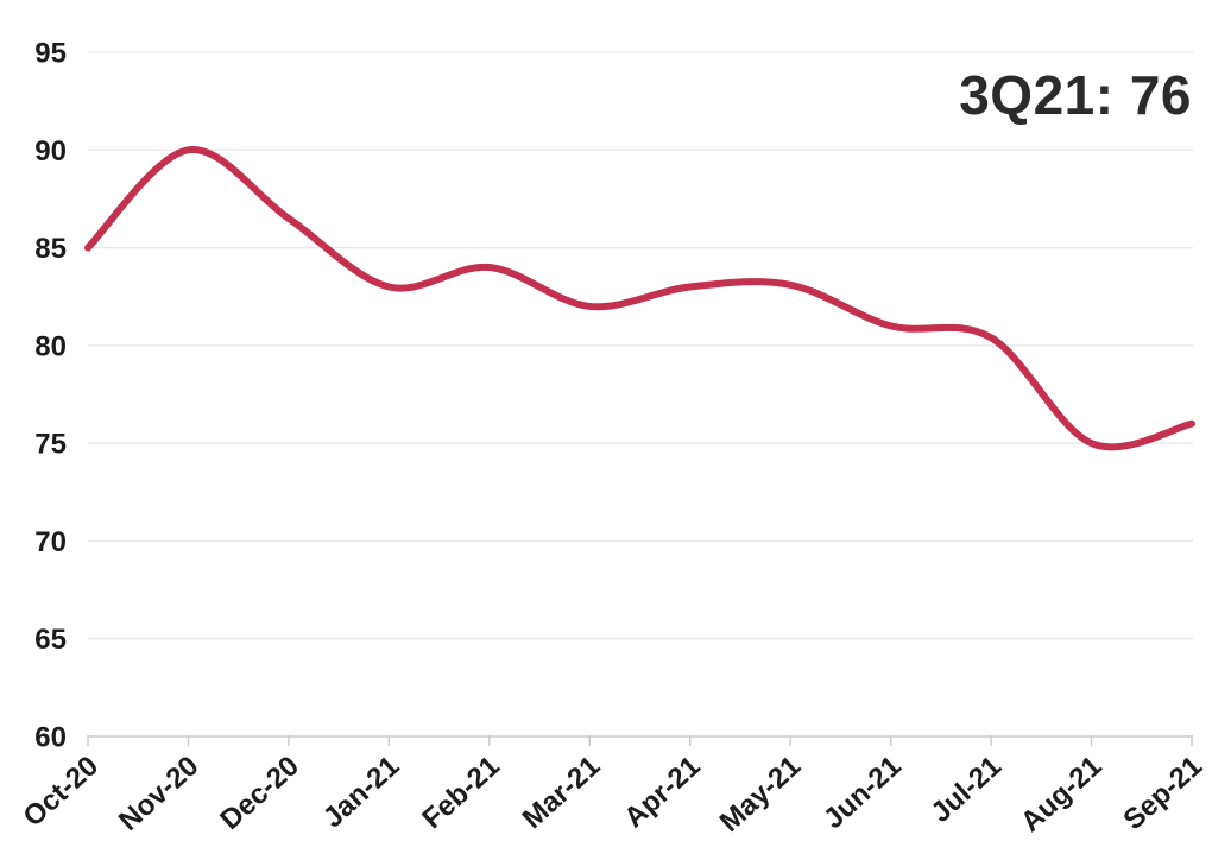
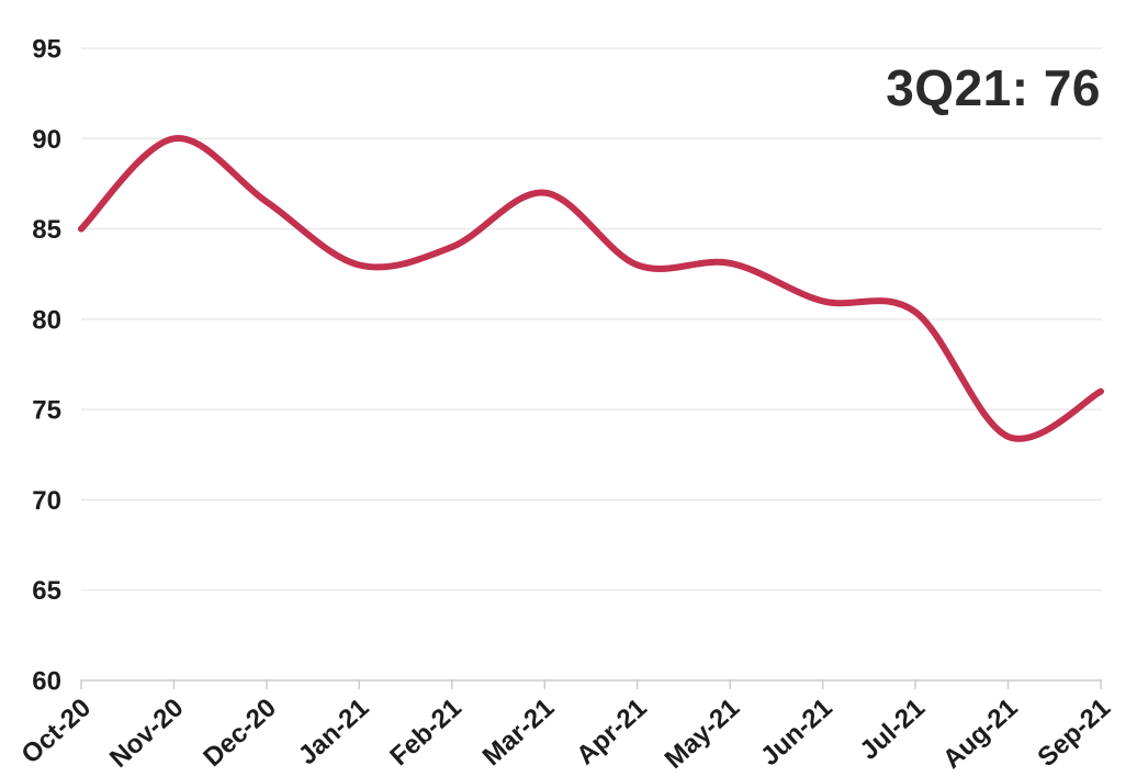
Mar-21: 82.0 -> 87.0
Aug-21: 75.0 -> 73.5
